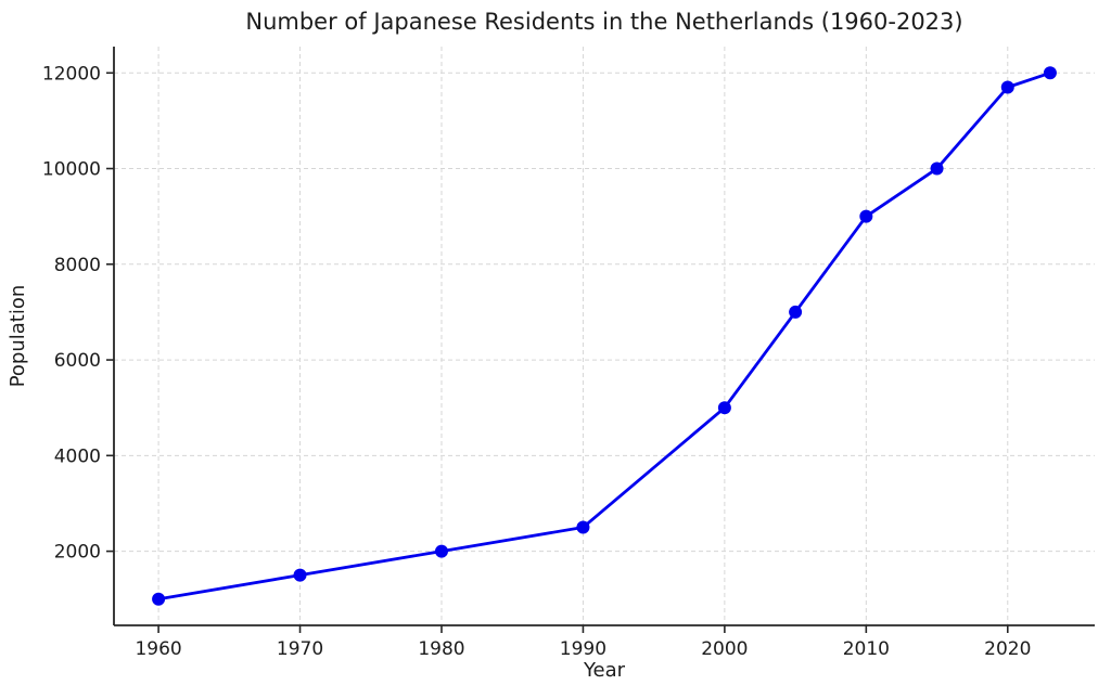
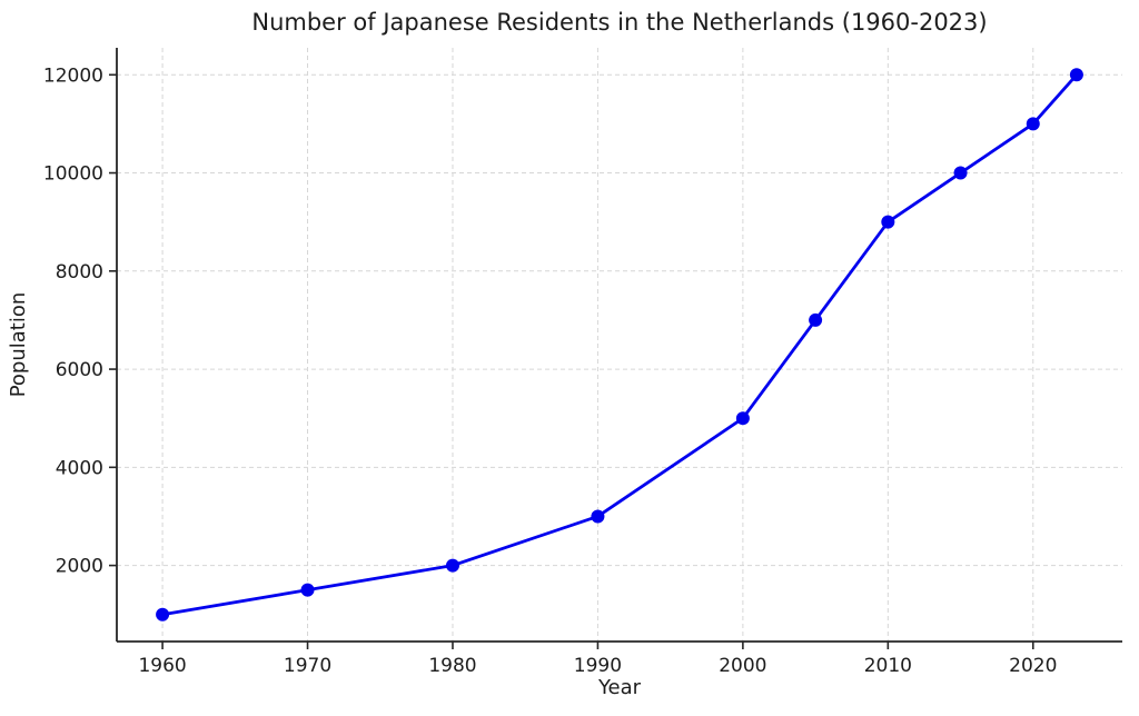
1990: 2500 -> 3000
2020: 11700 -> 11000
